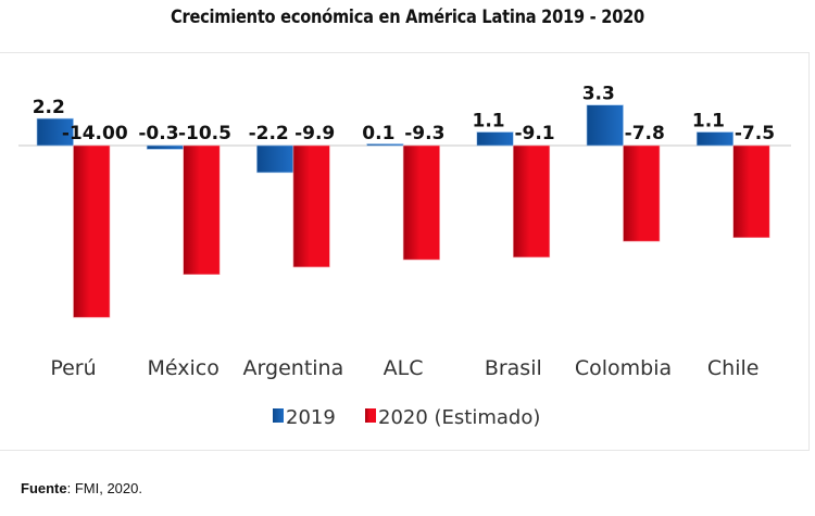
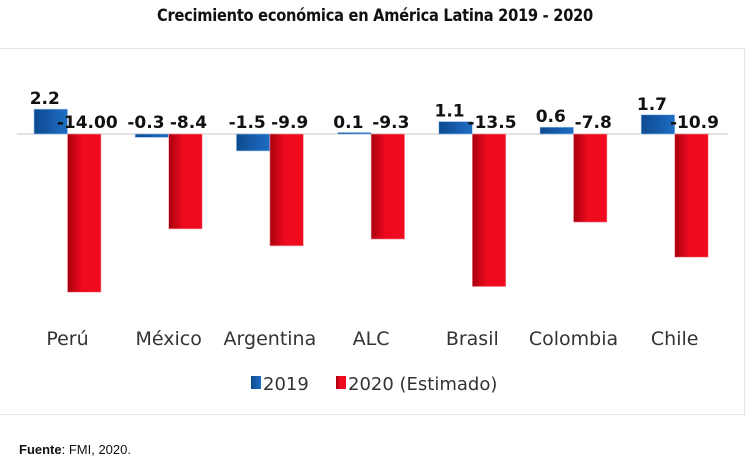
2020 (Estimado)/México: -10.5 -> -8.4
2019/Argentina: -2.2 -> -1.5
2020 (Estimado)/Brasil: -9.1 -> -13.5
2019/Colombia: 3.3 -> 0.6
2019/Chile: 1.1 -> 1.7
2020 (Estimado)/Chile: -7.5 -> -10.9
